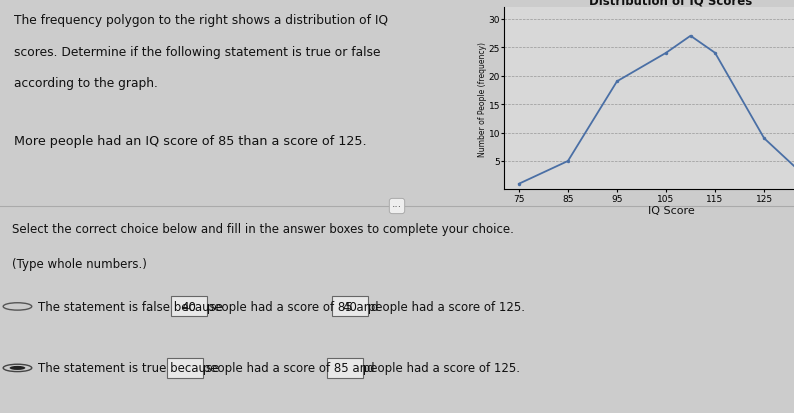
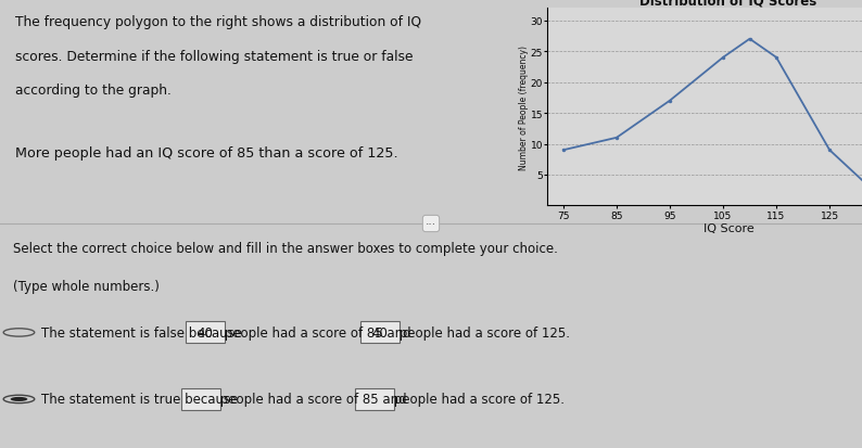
75: 1 -> 9
85: 5 -> 11
95: 19 -> 17
